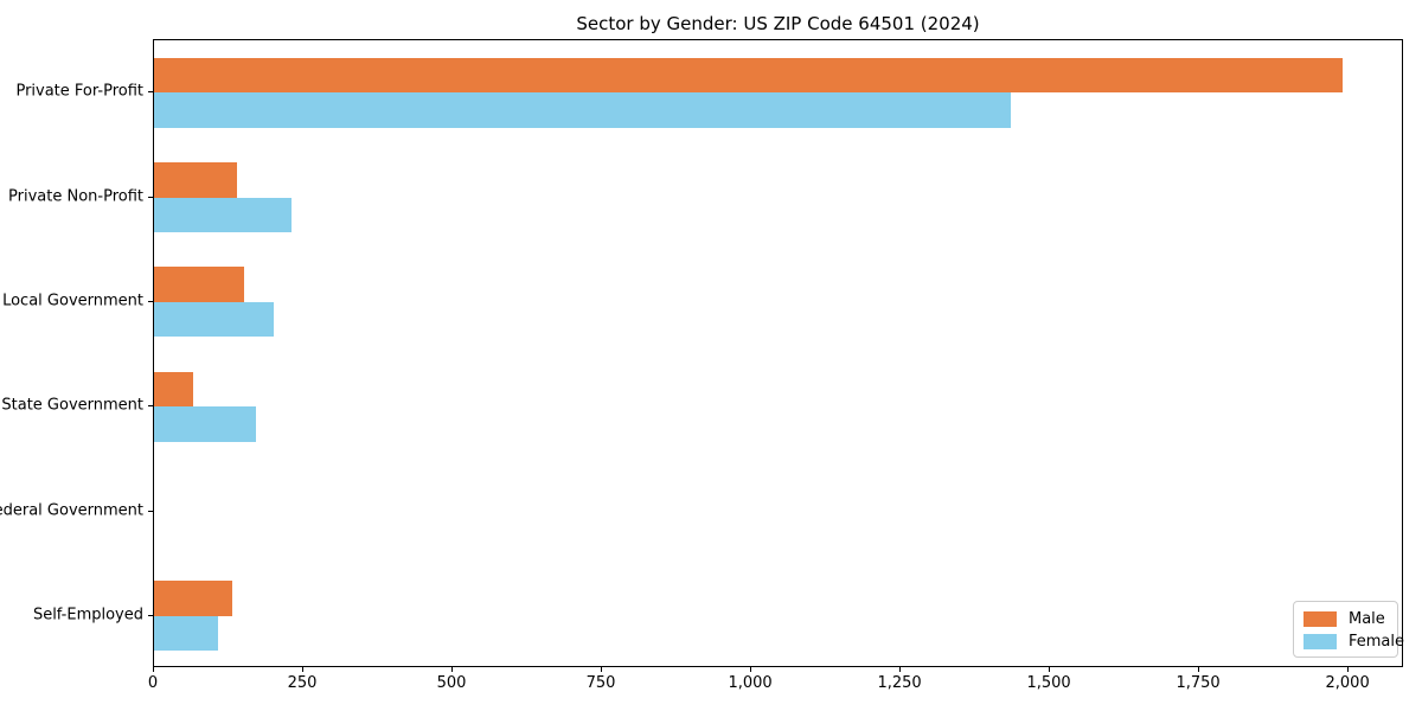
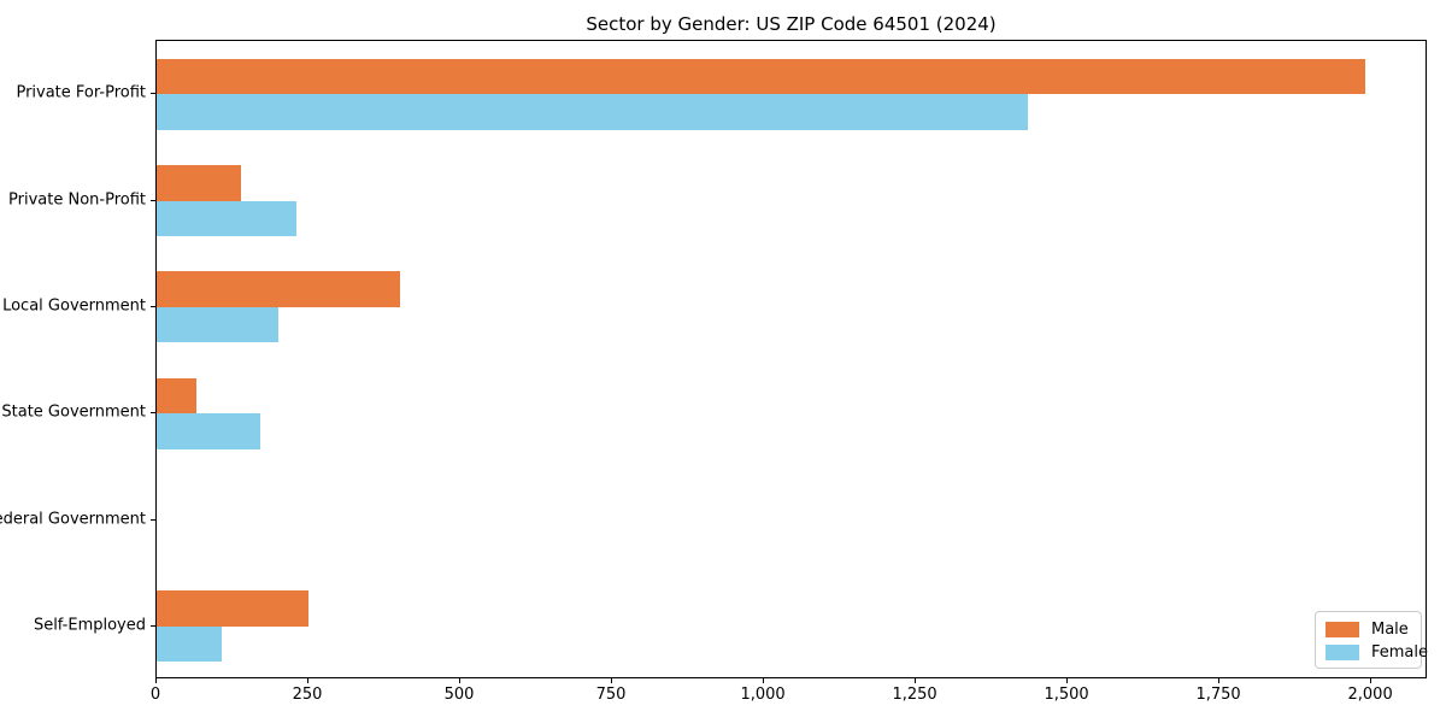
Male/Local Government: 150 -> 400
Male/Self-Employed: 130 -> 250
